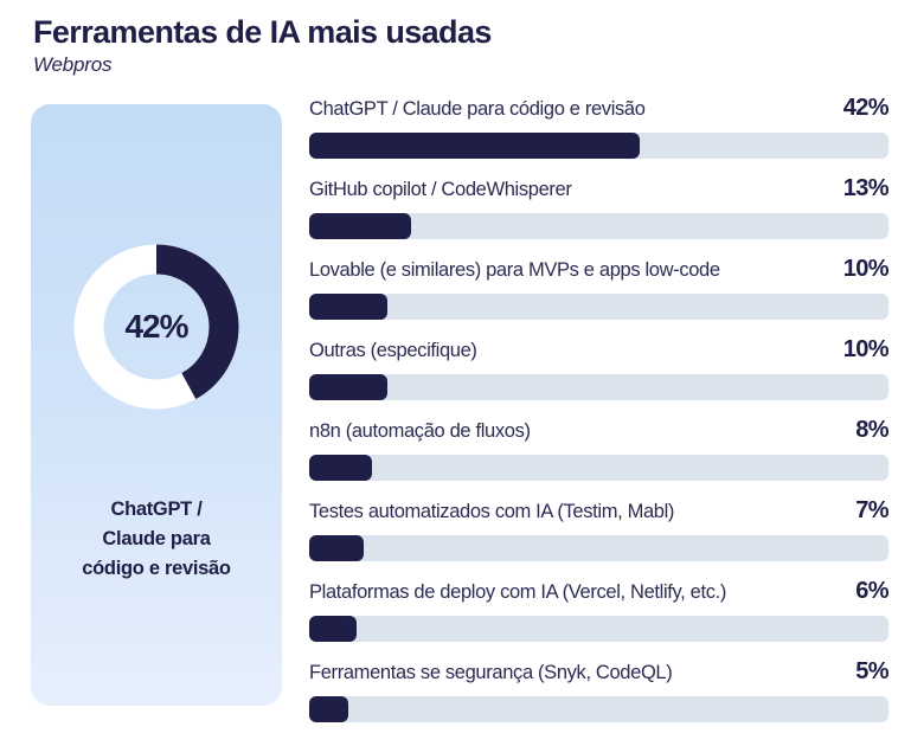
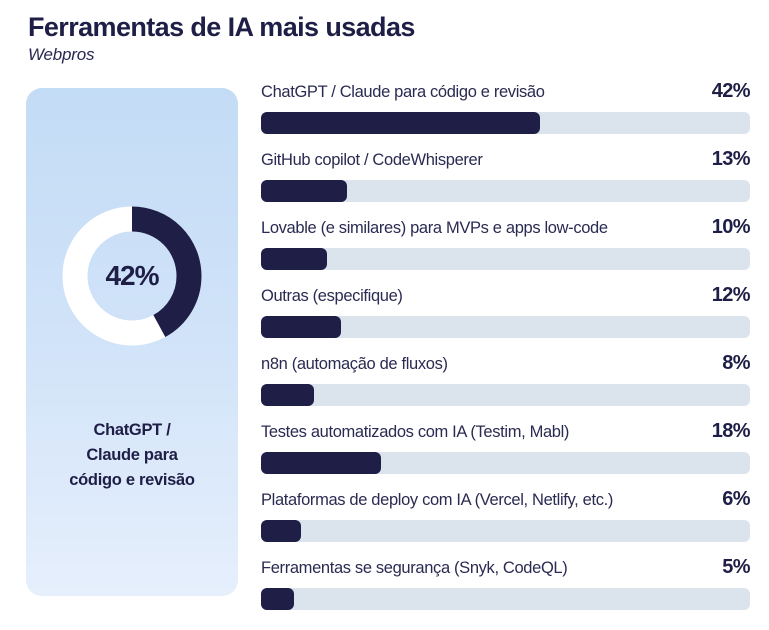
Outras (especifique): 10% -> 12%
Testes automatizados com IA (Testim, Mabl): 7% -> 18%
